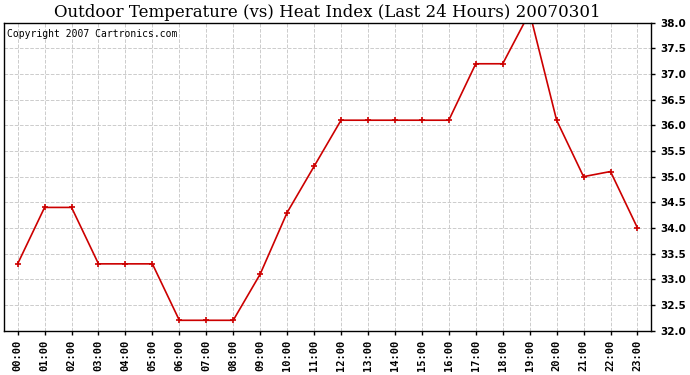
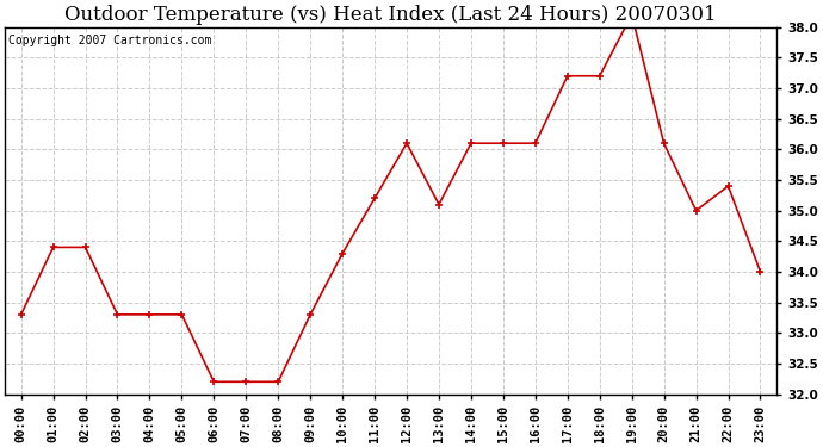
09:00: 33.1 -> 33.3
13:00: 36.1 -> 35.1
22:00: 35.1 -> 35.4
